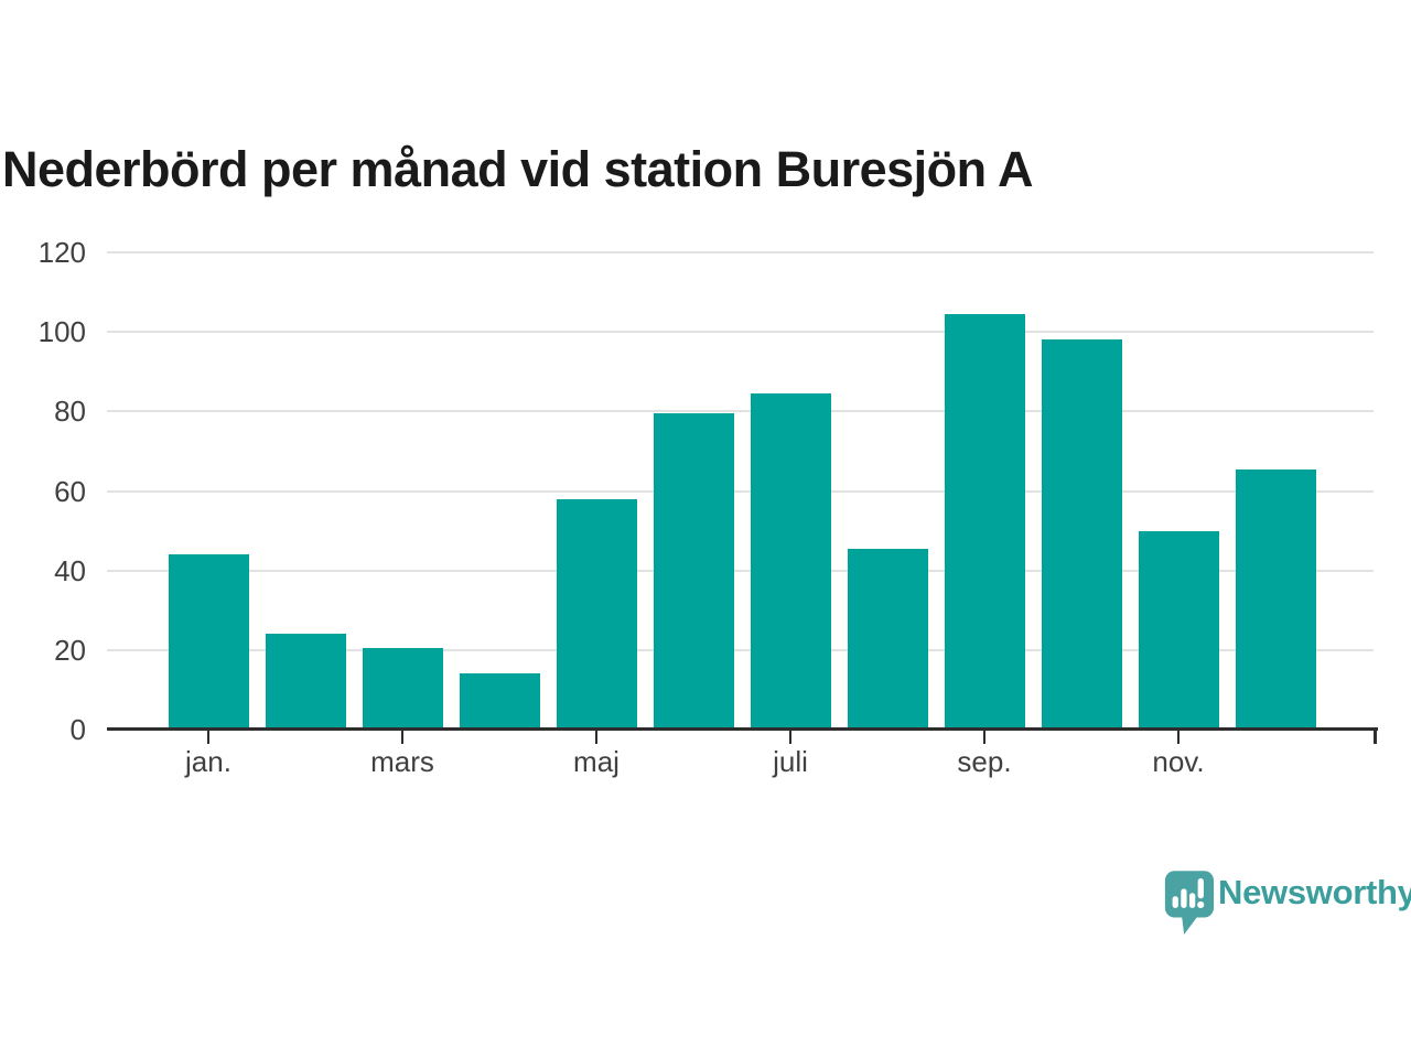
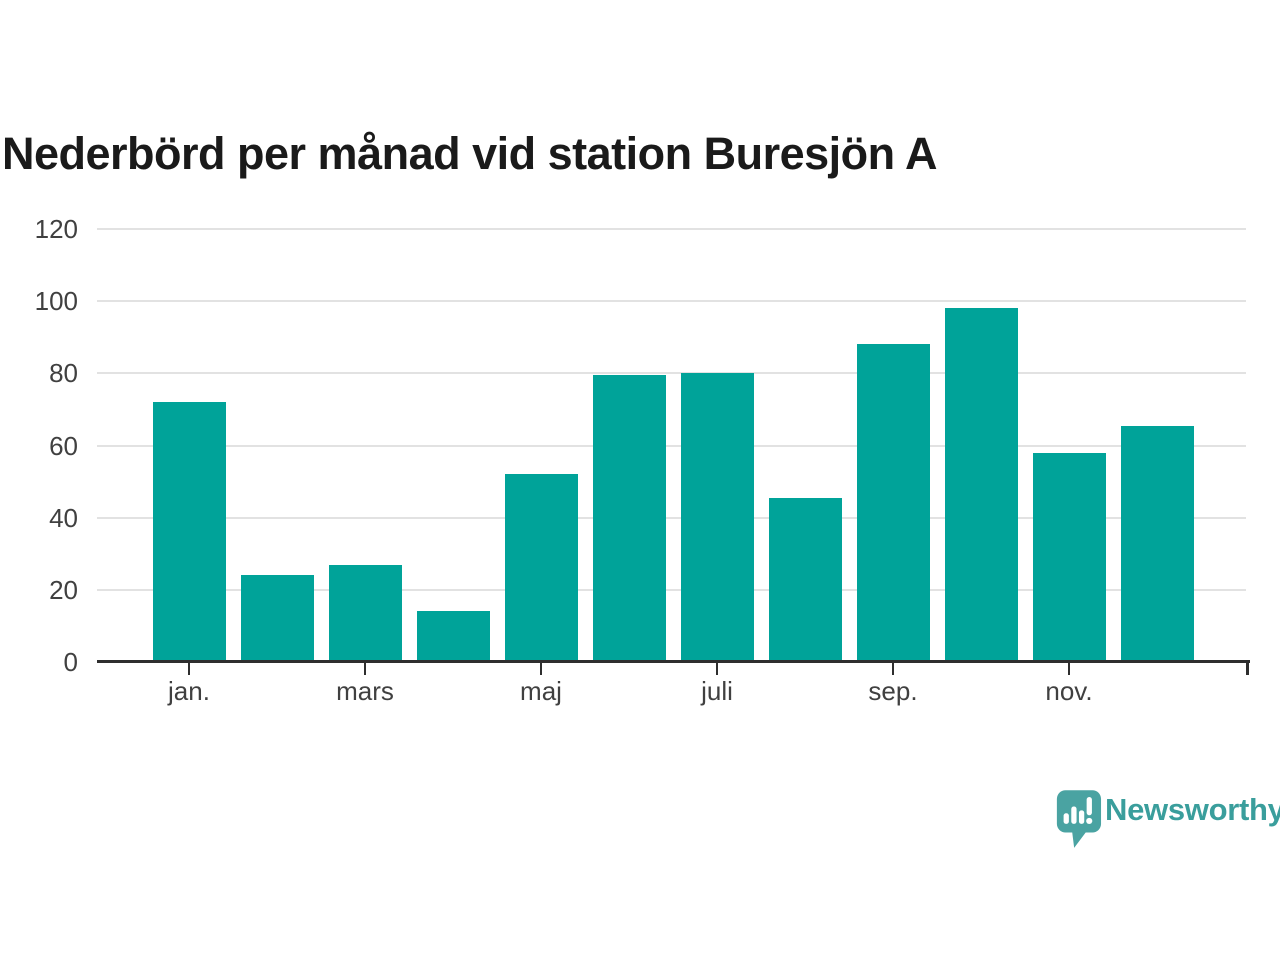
jan.: 44 -> 72
mars: 20 -> 27
maj: 58 -> 52
juli: 84 -> 80
sep.: 104 -> 88
nov.: 50 -> 58
